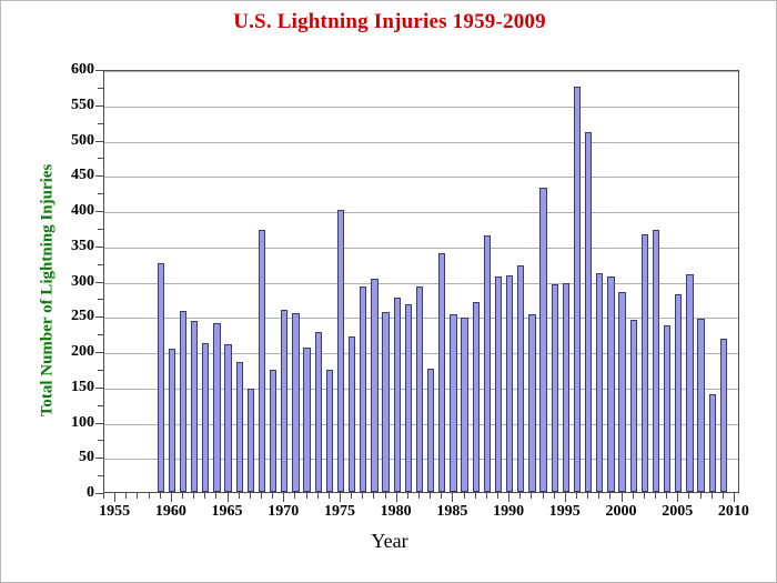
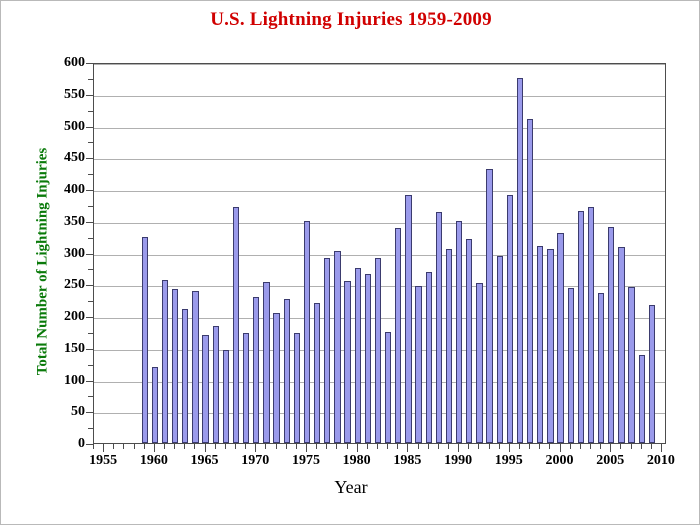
1960: 200 -> 120
1965: 210 -> 170
1970: 260 -> 230
1975: 400 -> 350
1985: 250 -> 390
1990: 310 -> 350
1995: 300 -> 390
2000: 280 -> 330
2005: 280 -> 340
